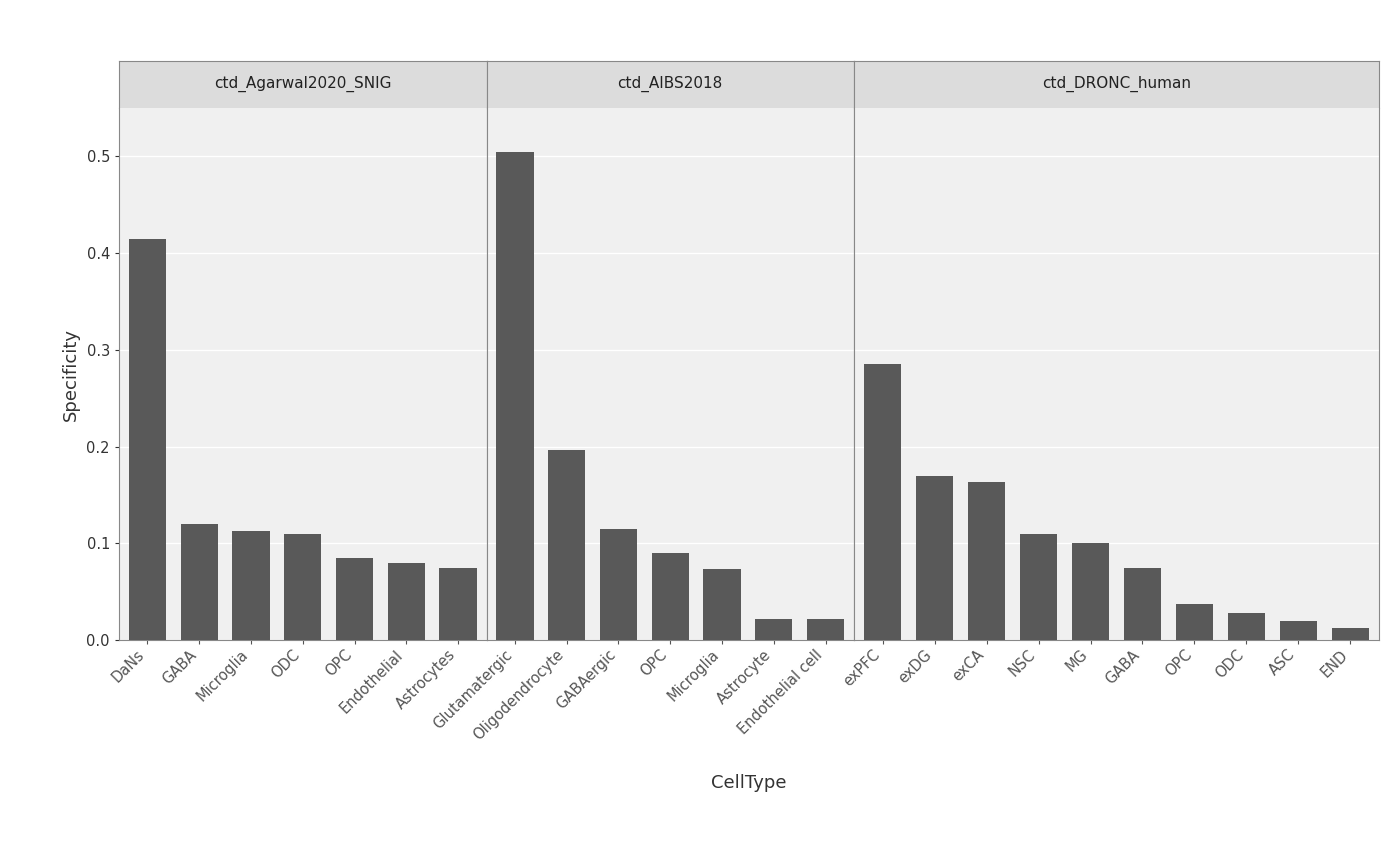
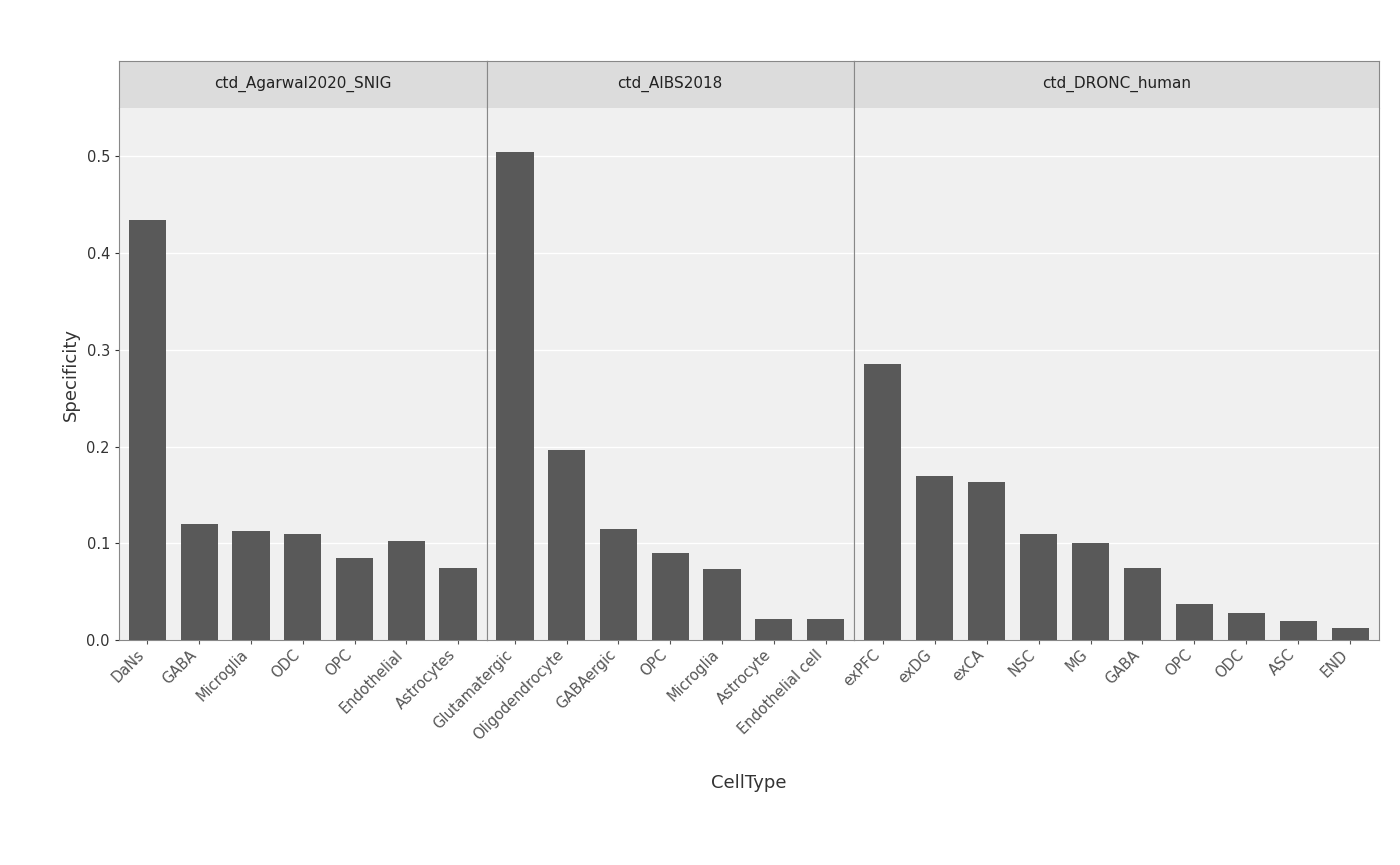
DaNs: 0.415 -> 0.434
Endothelial: 0.080 -> 0.102
